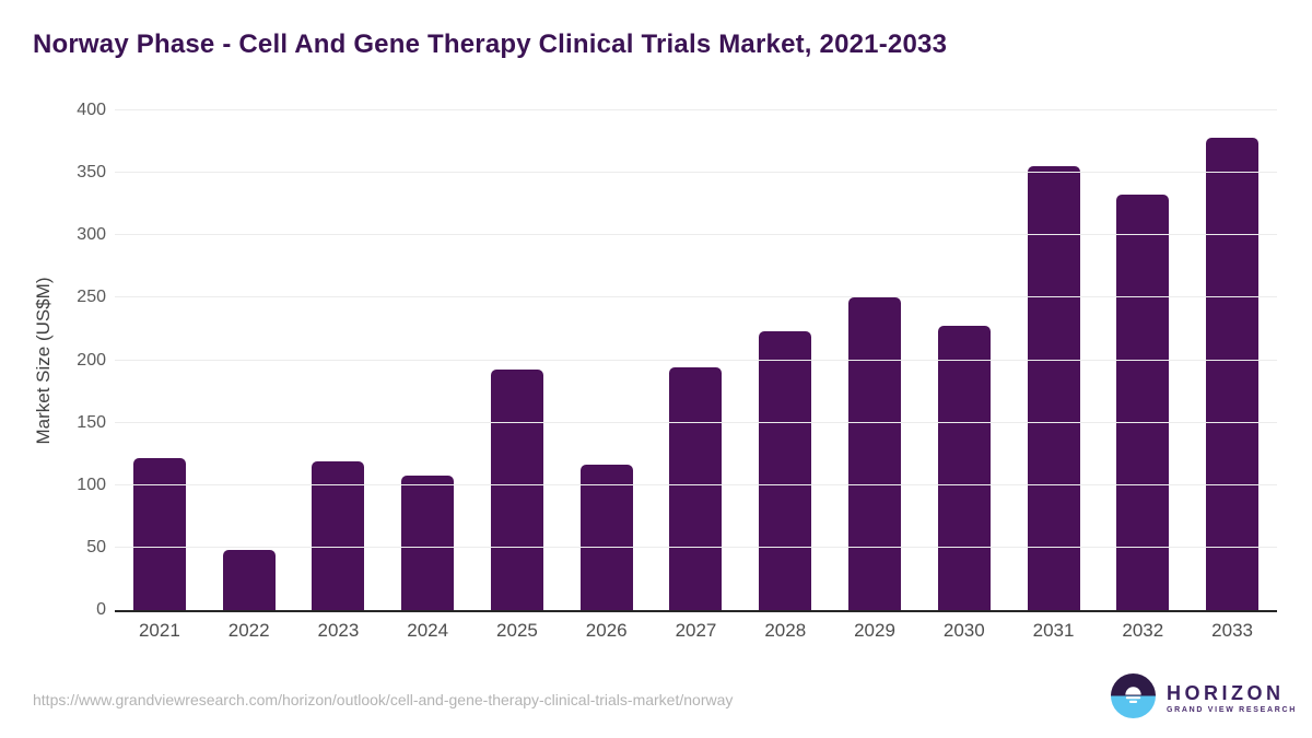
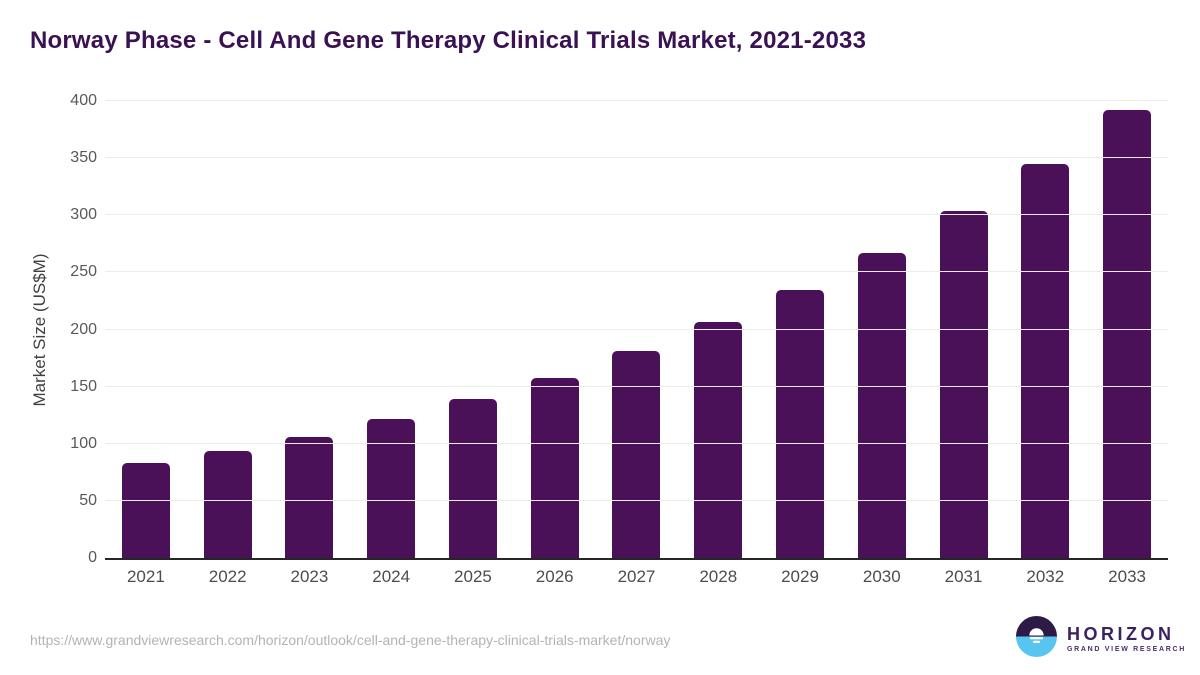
2021: 122 -> 83
2022: 48 -> 94
2023: 119 -> 106
2024: 108 -> 122
2025: 193 -> 139
2026: 116 -> 158
2027: 194 -> 181
2028: 223 -> 207
2029: 250 -> 235
2030: 228 -> 267
2031: 355 -> 304
2032: 333 -> 345
2033: 378 -> 392
